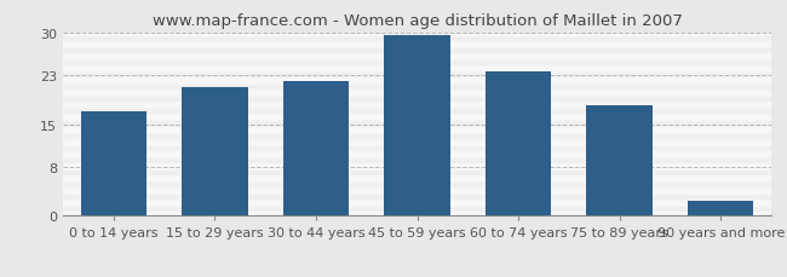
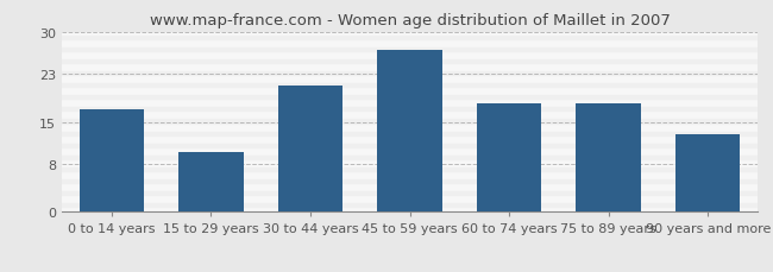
15 to 29 years: 21.0 -> 10.0
30 to 44 years: 22.0 -> 21.0
45 to 59 years: 29.5 -> 27.0
60 to 74 years: 23.5 -> 18.0
90 years and more: 2.5 -> 13.0
